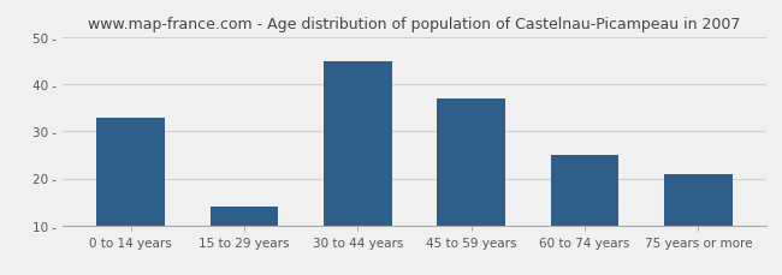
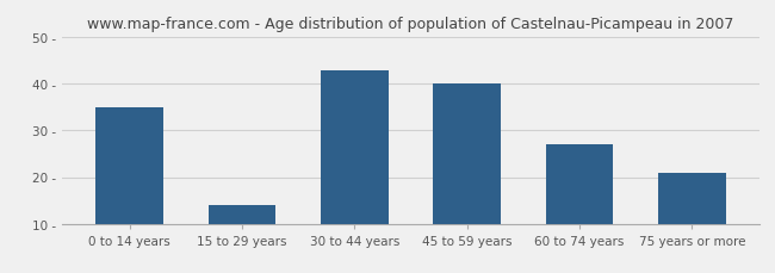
0 to 14 years: 33 - -> 35 -
30 to 44 years: 45 - -> 43 -
45 to 59 years: 37 - -> 40 -
60 to 74 years: 25 - -> 27 -
